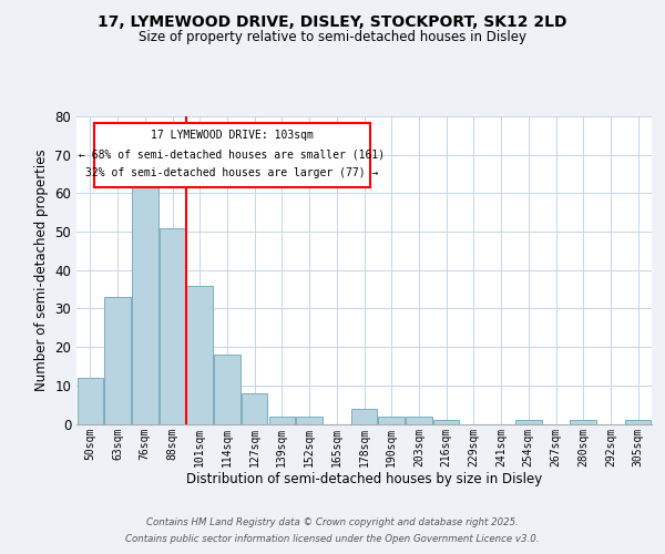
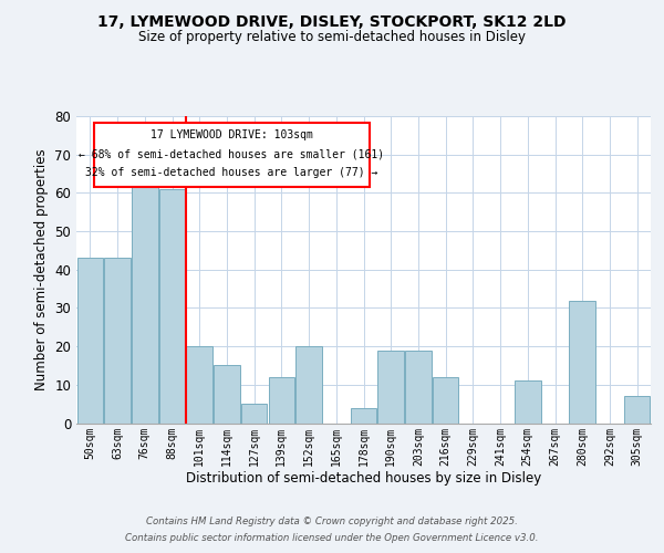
50sqm: 12 -> 43
63sqm: 33 -> 43
88sqm: 51 -> 61
101sqm: 36 -> 20
114sqm: 18 -> 15
127sqm: 8 -> 5
139sqm: 2 -> 12
152sqm: 2 -> 20
190sqm: 2 -> 19
203sqm: 2 -> 19
216sqm: 1 -> 12
254sqm: 1 -> 11
280sqm: 1 -> 32
305sqm: 1 -> 7
